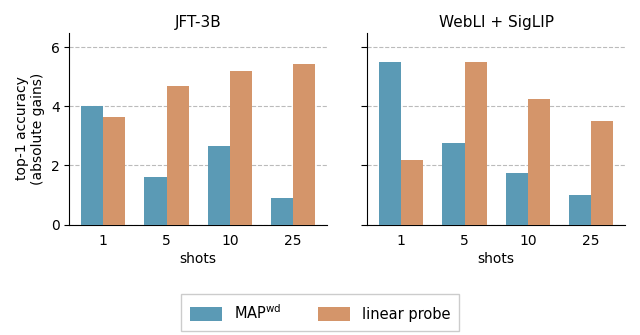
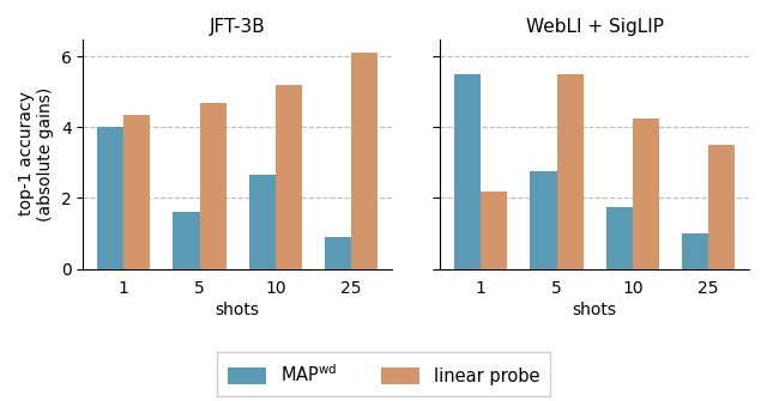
JFT-3B/linear probe/1: 3.65 -> 4.35
JFT-3B/linear probe/25: 5.45 -> 6.10
